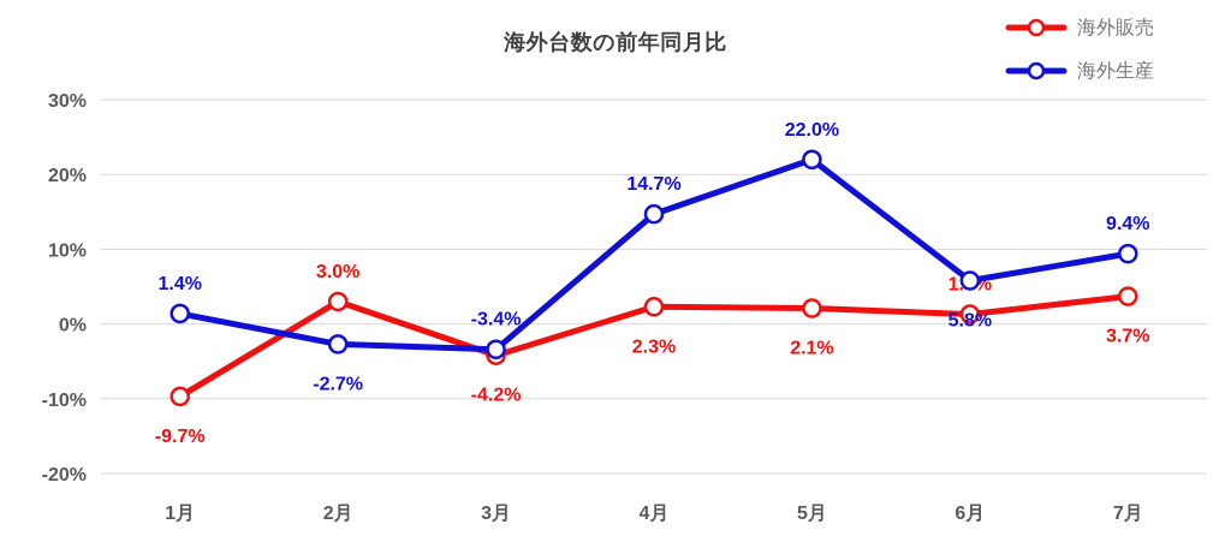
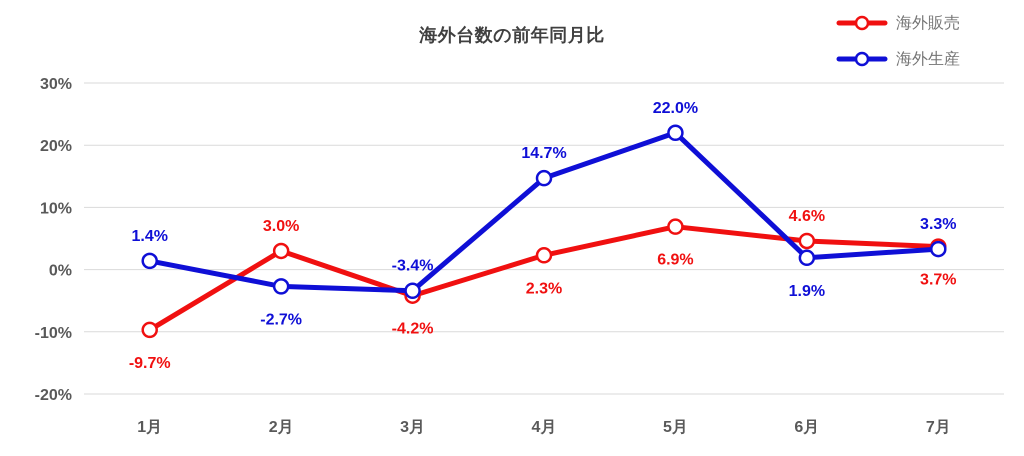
海外販売/5月: 2.1% -> 6.9%
海外販売/6月: 1.3% -> 4.6%
海外生産/6月: 5.8% -> 1.9%
海外生産/7月: 9.4% -> 3.3%
